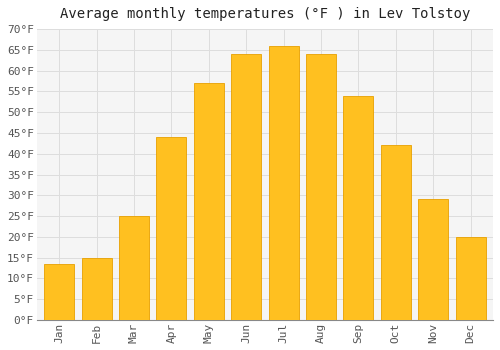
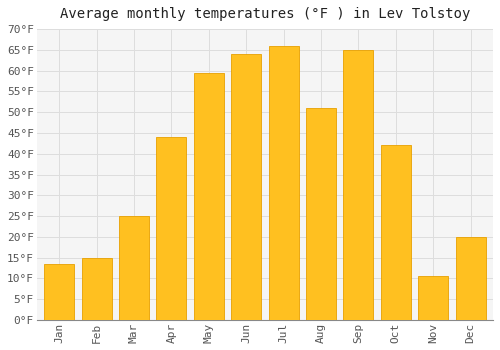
May: 57.0°F -> 59.5°F
Aug: 64.0°F -> 51.0°F
Sep: 54.0°F -> 65.0°F
Nov: 29.0°F -> 10.5°F
